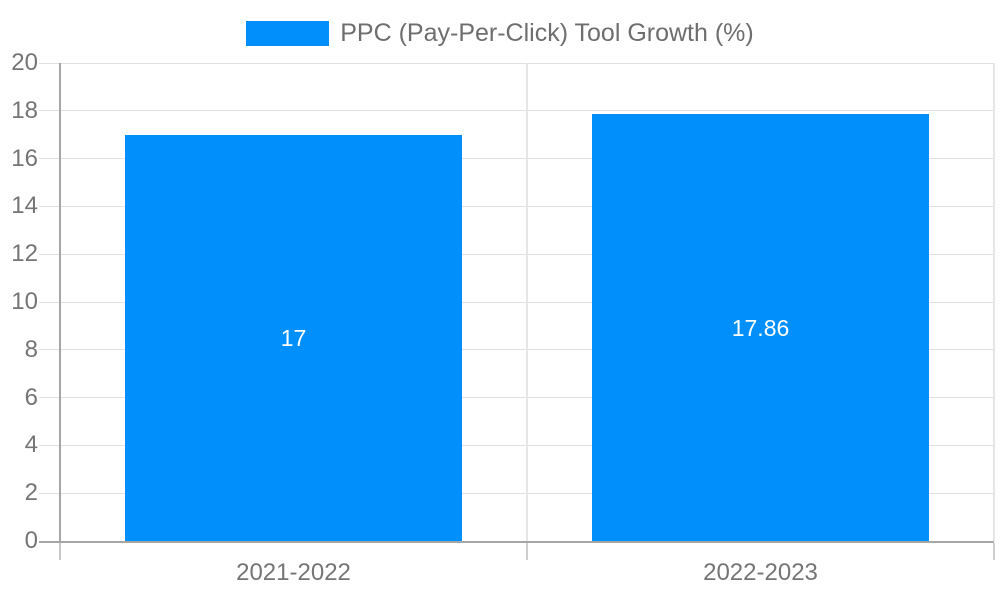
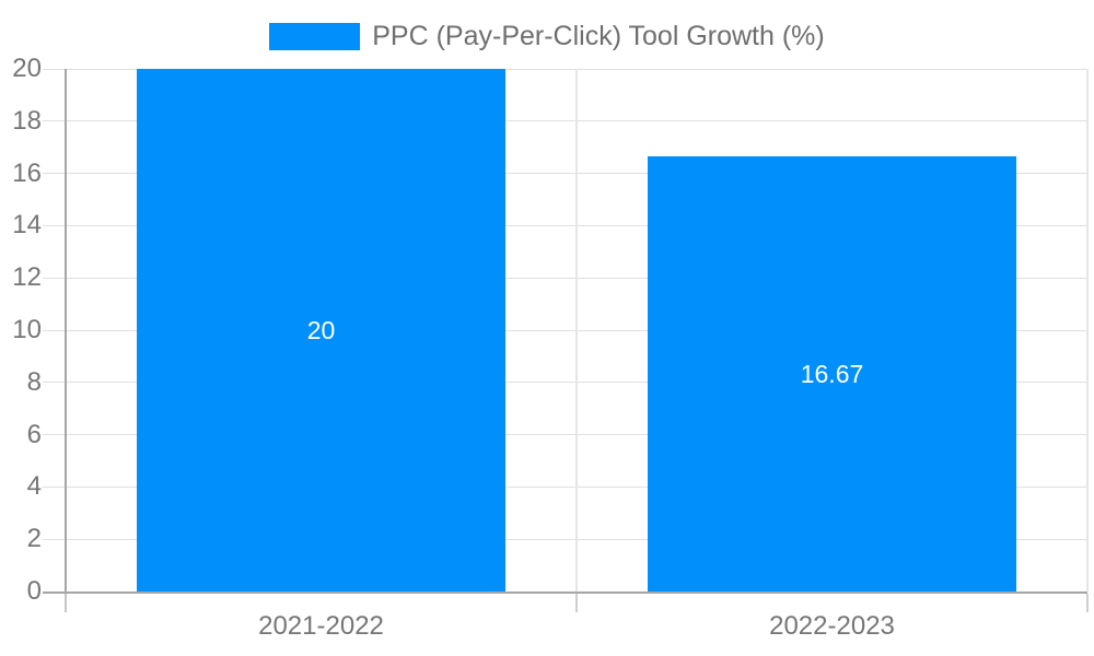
2021-2022: 17 -> 20
2022-2023: 17.86 -> 16.67
